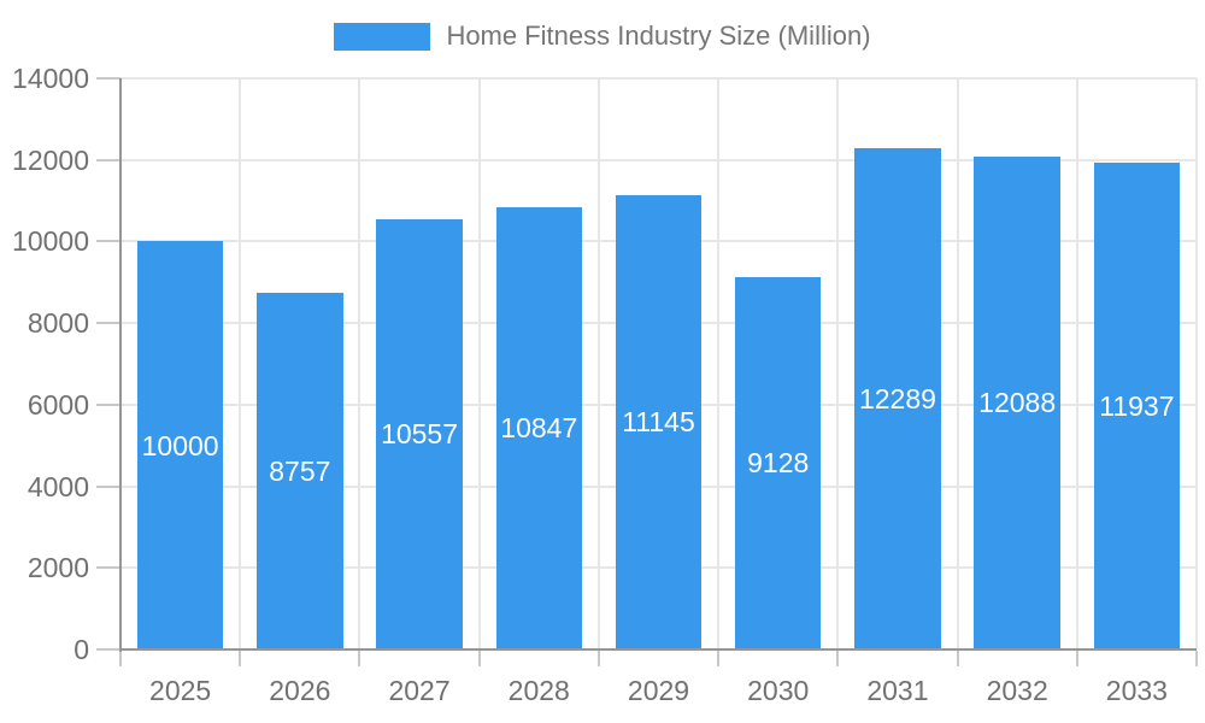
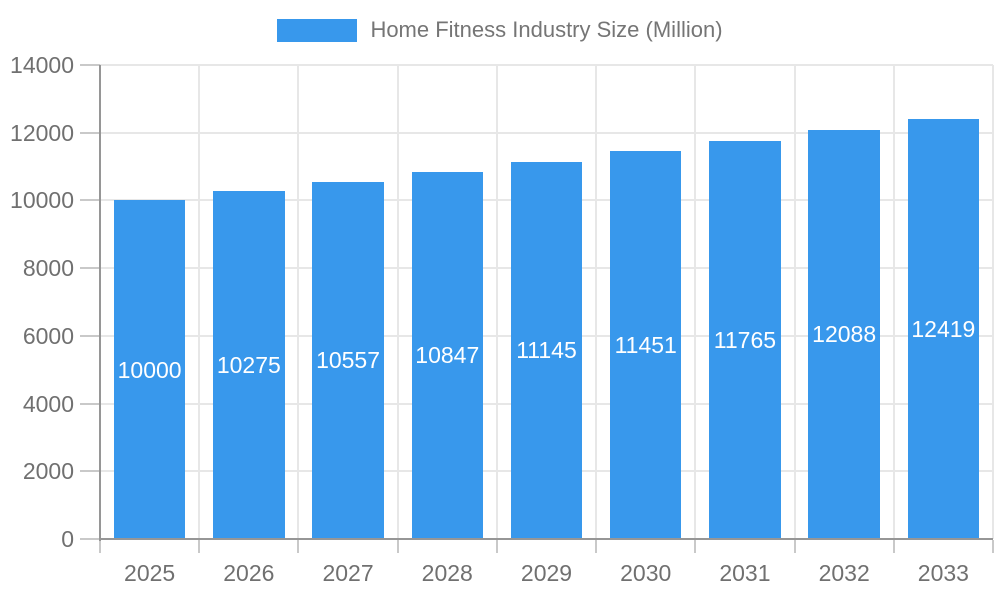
2026: 8757 -> 10275
2030: 9128 -> 11451
2031: 12289 -> 11765
2033: 11937 -> 12419
